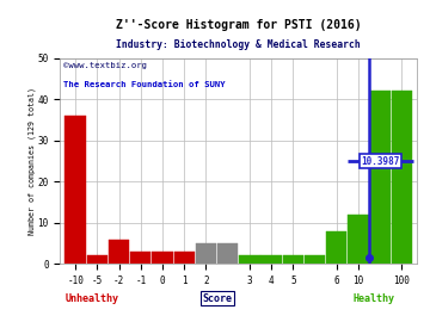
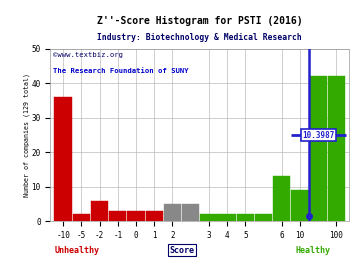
6: 8 -> 13
10: 12 -> 9
